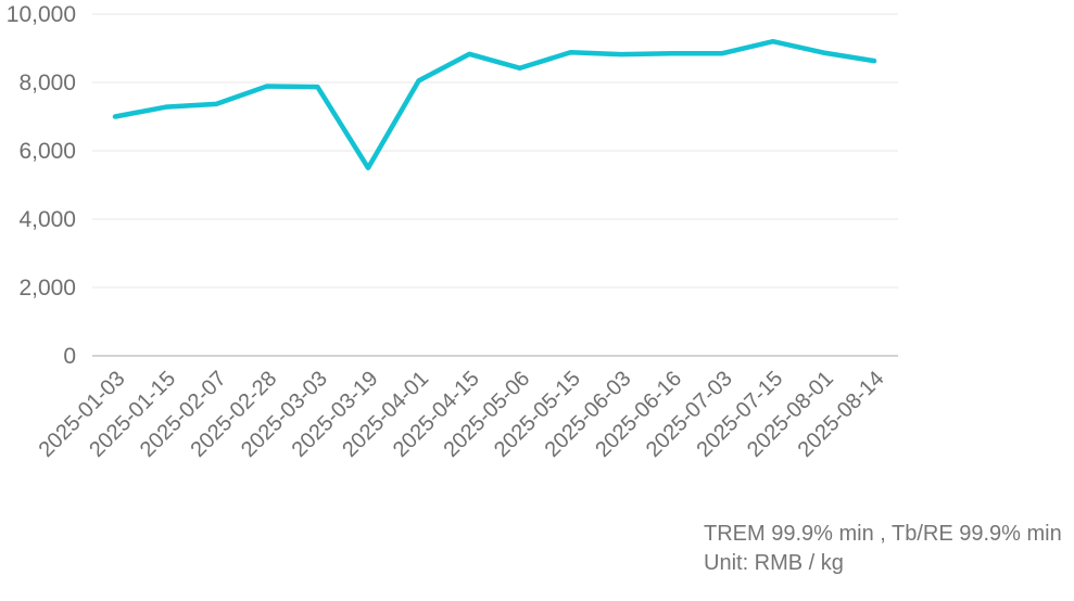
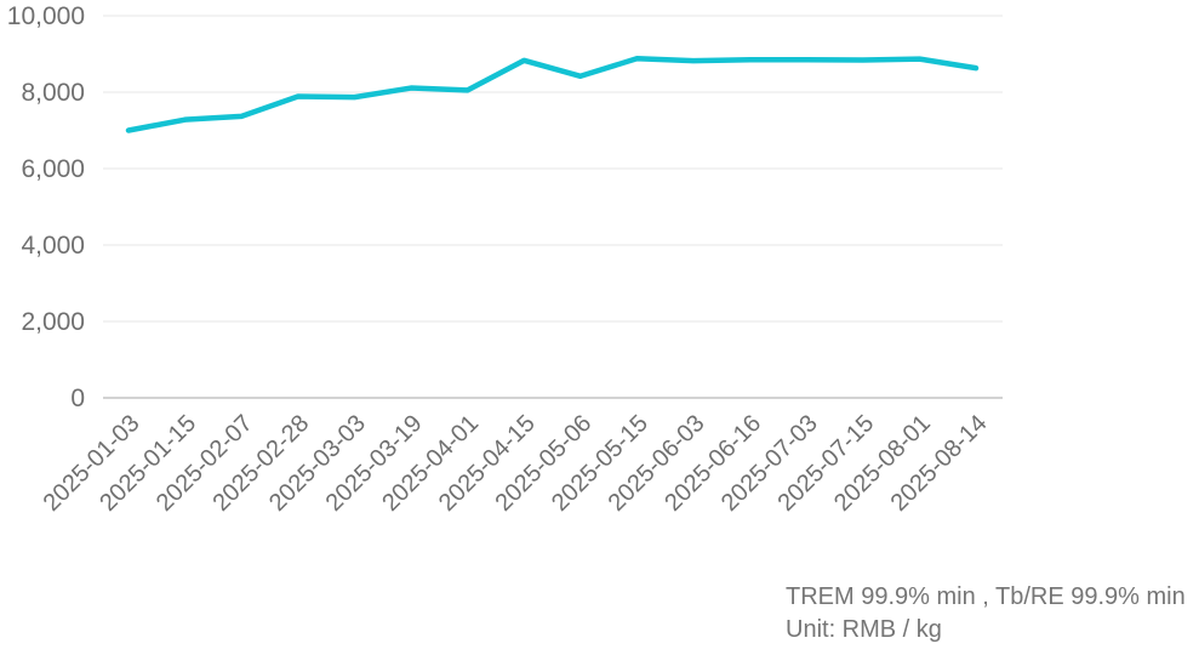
2025-03-19: 5500 -> 8100
2025-07-15: 9200 -> 8800
